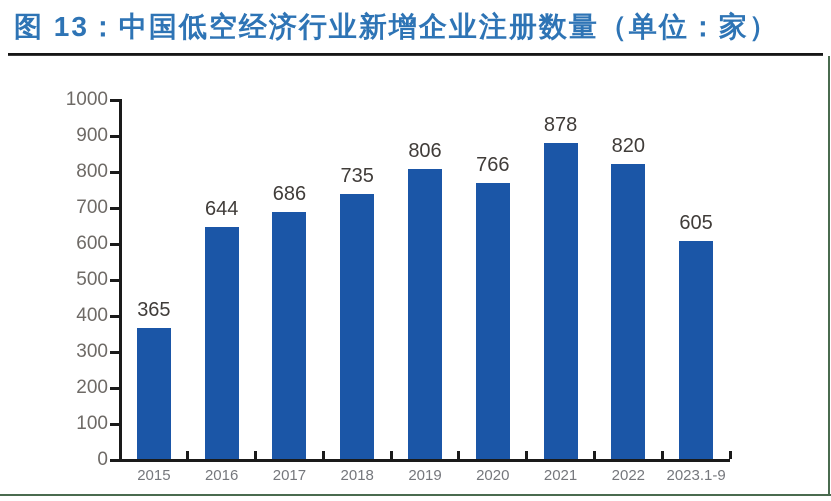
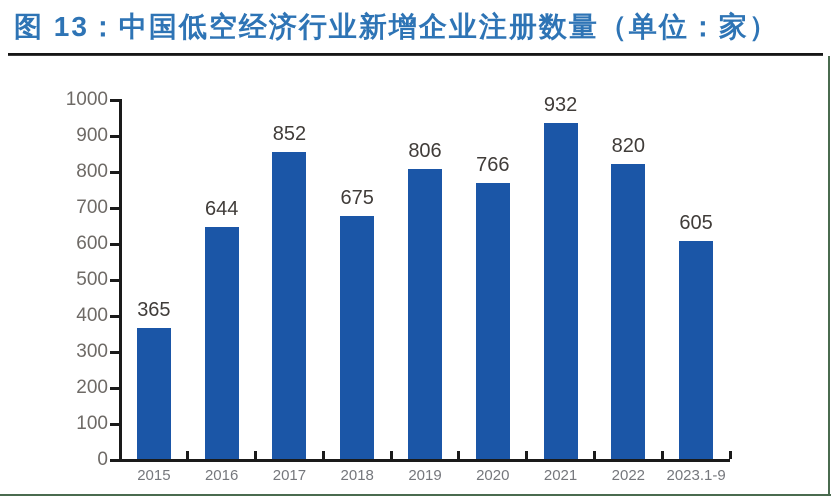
2017: 686 -> 852
2018: 735 -> 675
2021: 878 -> 932
